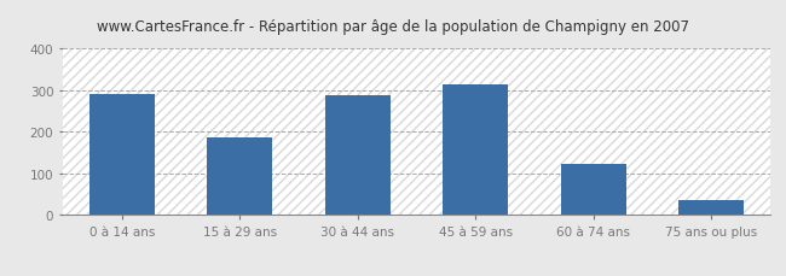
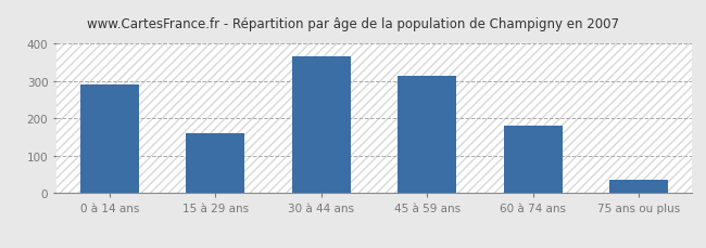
15 à 29 ans: 188 -> 160
30 à 44 ans: 288 -> 365
60 à 74 ans: 122 -> 180
